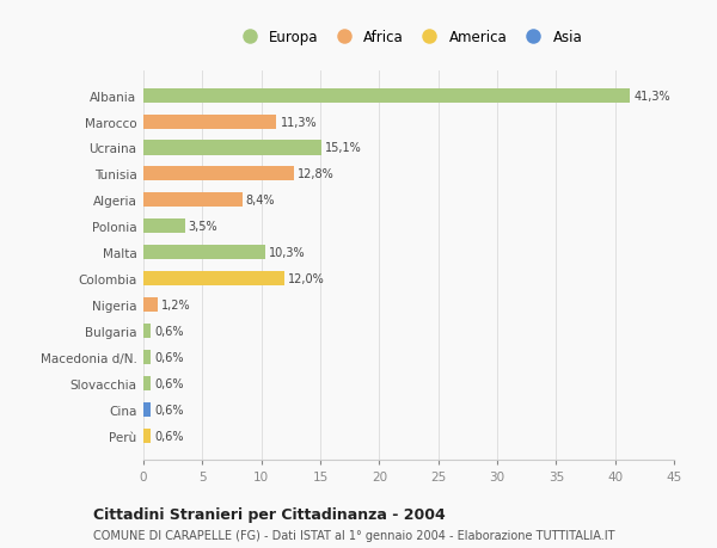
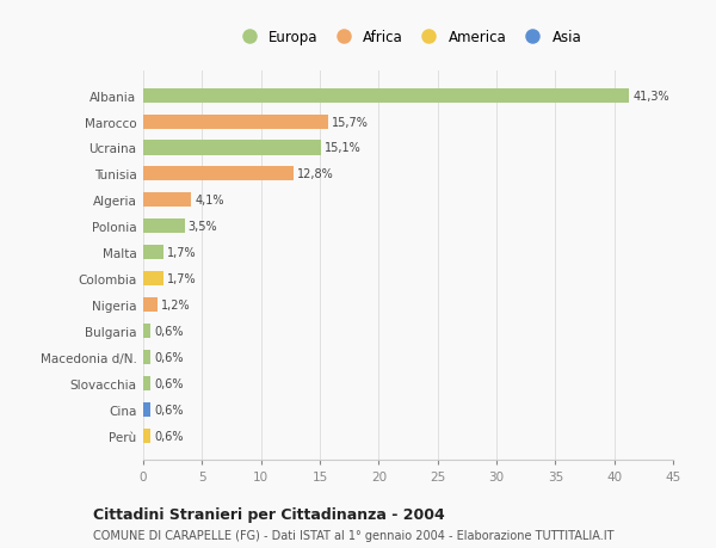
Marocco: 11,3% -> 15,7%
Algeria: 8,4% -> 4,1%
Malta: 10,3% -> 1,7%
Colombia: 12,0% -> 1,7%
